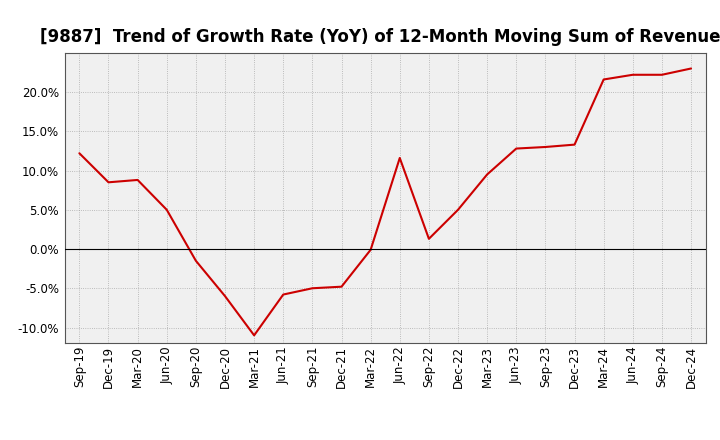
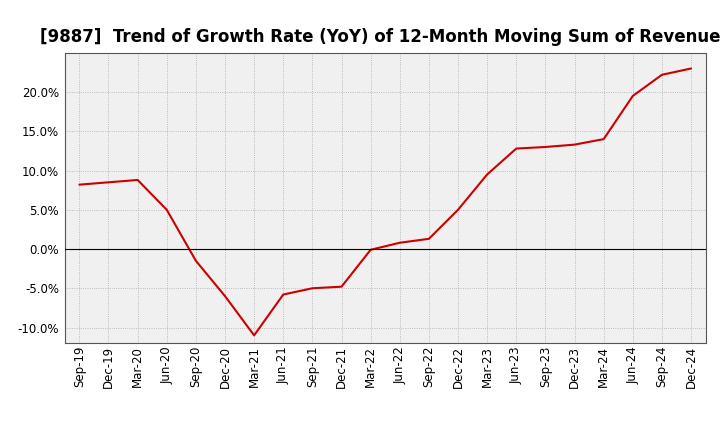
Sep-19: 12.2% -> 8.2%
Jun-22: 11.6% -> 0.8%
Mar-24: 21.6% -> 14.0%
Jun-24: 22.2% -> 19.5%
